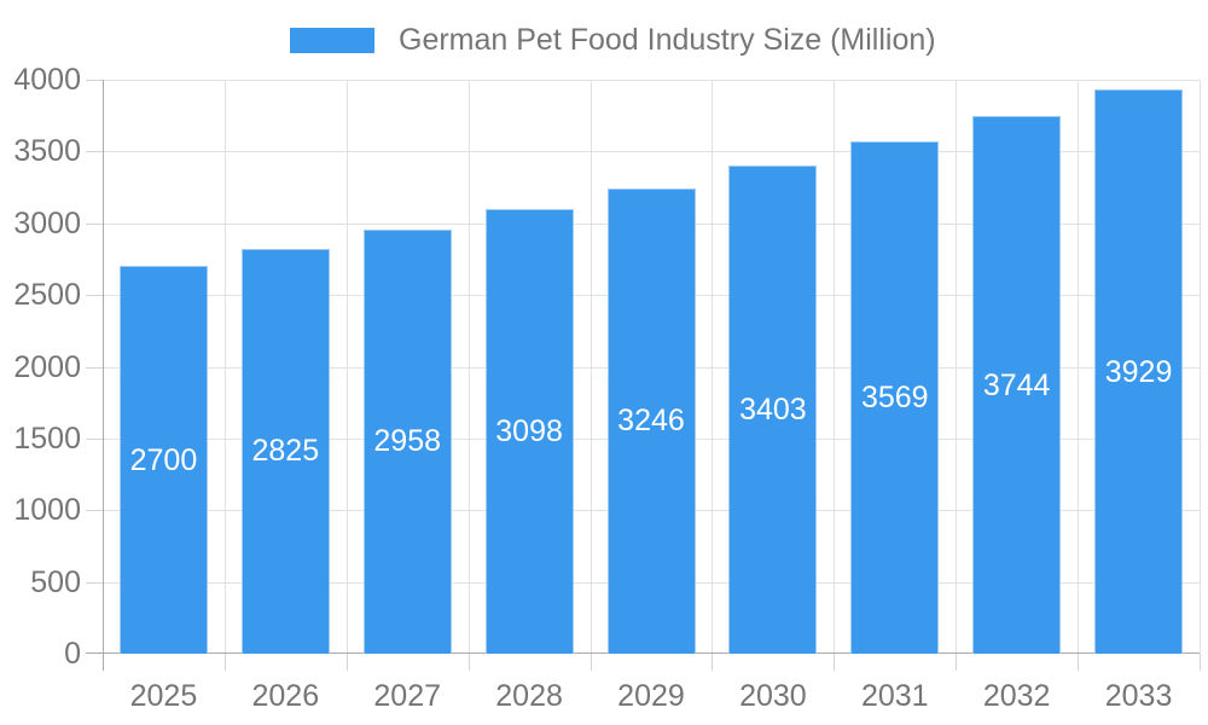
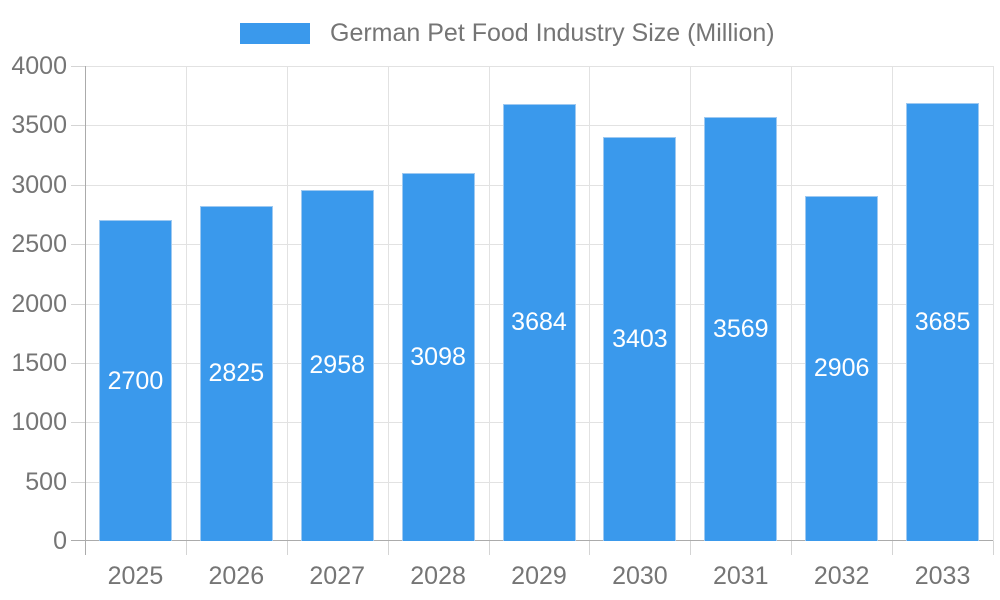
2029: 3246 -> 3684
2032: 3744 -> 2906
2033: 3929 -> 3685
